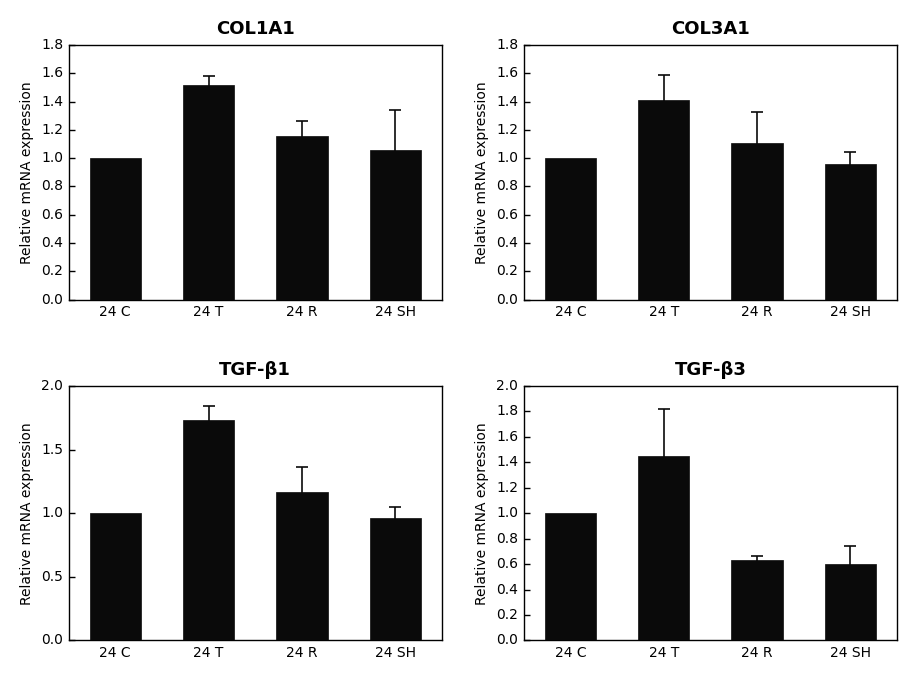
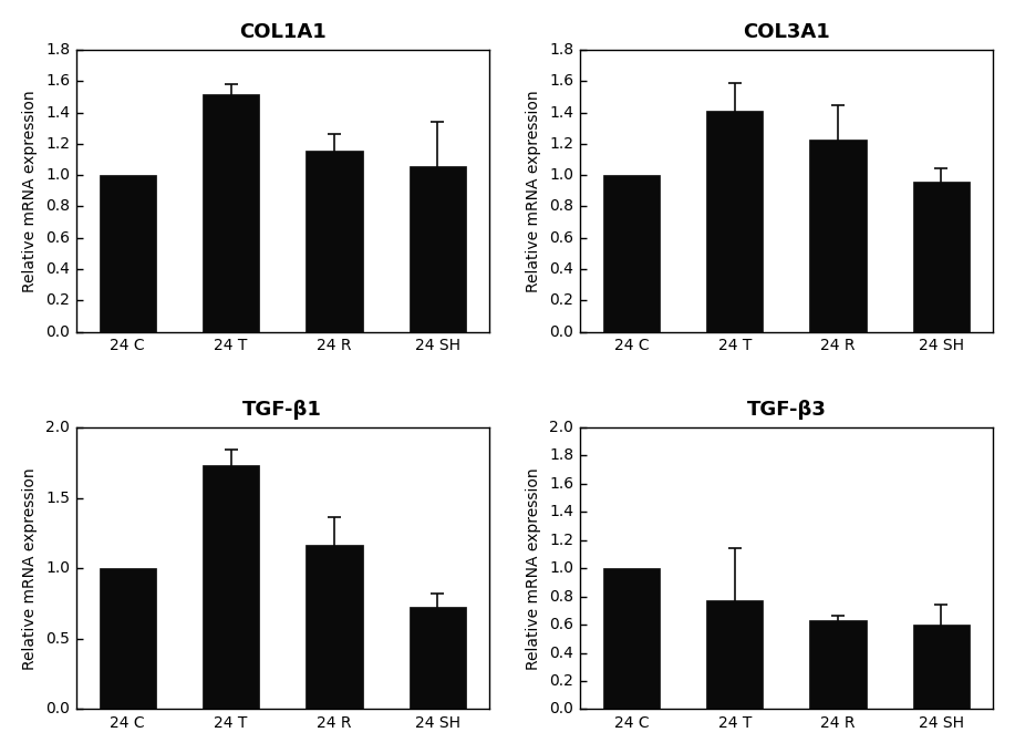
COL3A1/24 R: 1.11 -> 1.23
TGF-β1/24 SH: 0.96 -> 0.73
TGF-β3/24 T: 1.45 -> 0.77
